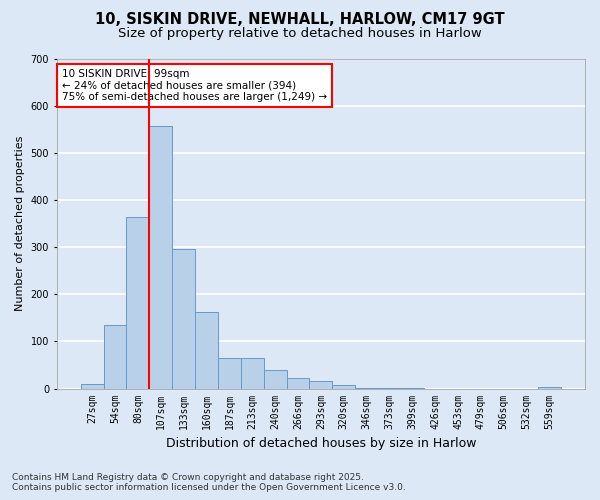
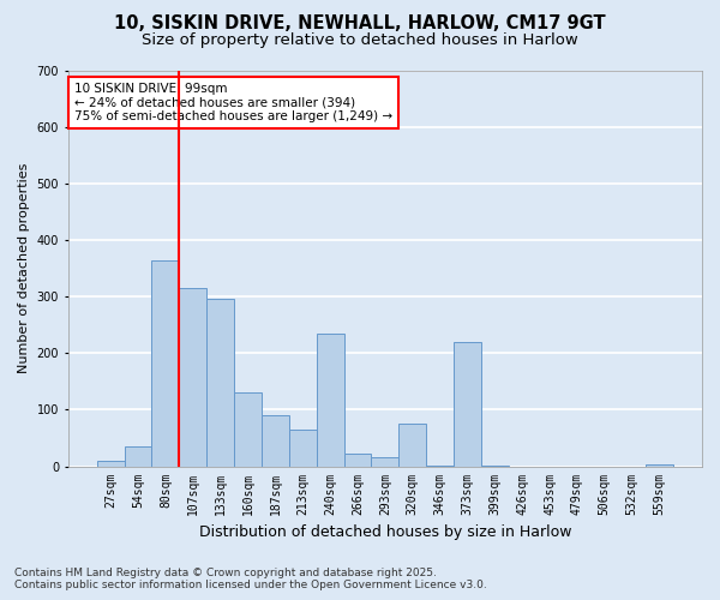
54sqm: 135 -> 35
107sqm: 557 -> 315
160sqm: 163 -> 130
187sqm: 65 -> 90
240sqm: 40 -> 235
320sqm: 8 -> 75
373sqm: 1 -> 220
